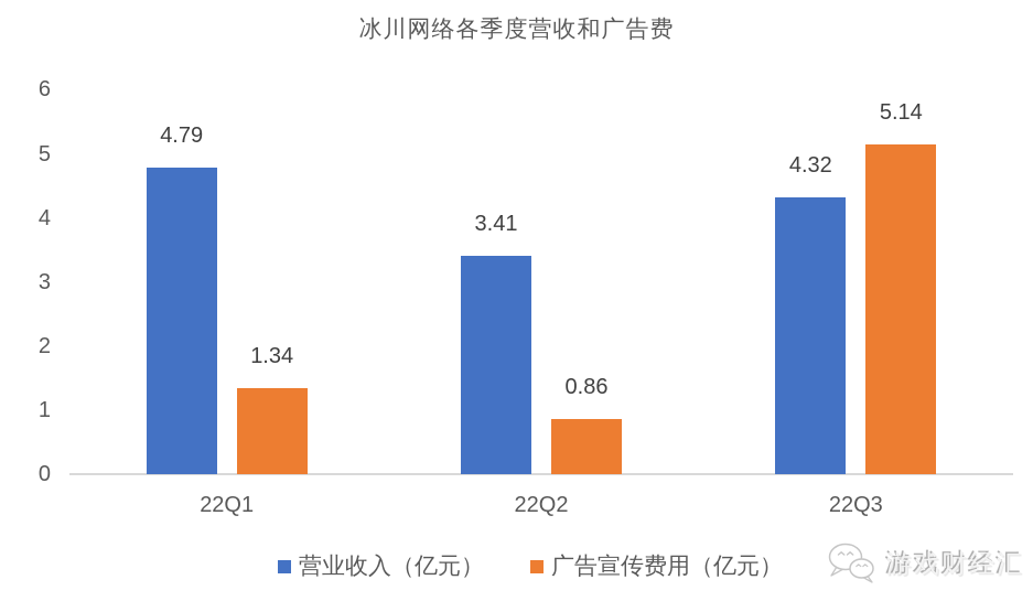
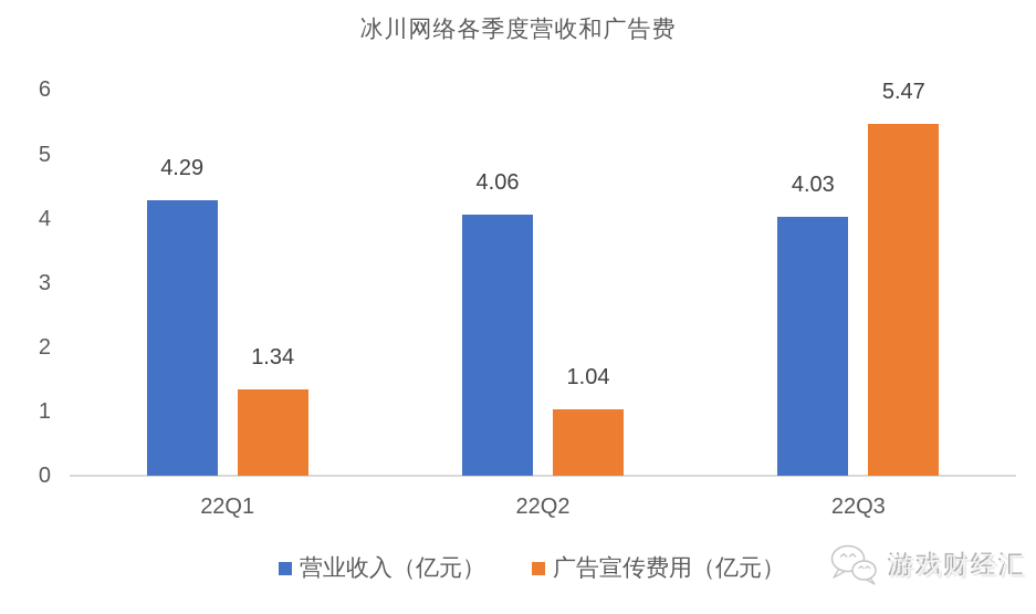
营业收入（亿元）/22Q1: 4.79 -> 4.29
营业收入（亿元）/22Q2: 3.41 -> 4.06
广告宣传费用（亿元）/22Q2: 0.86 -> 1.04
营业收入（亿元）/22Q3: 4.32 -> 4.03
广告宣传费用（亿元）/22Q3: 5.14 -> 5.47
